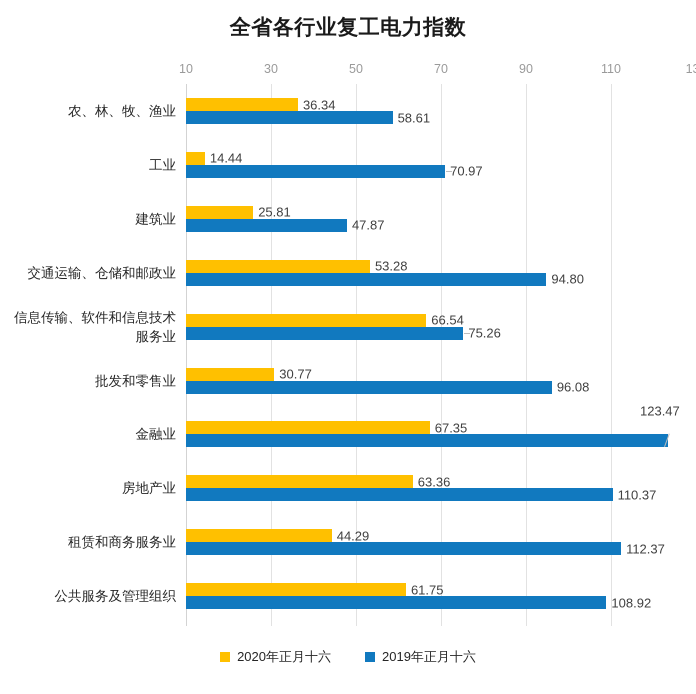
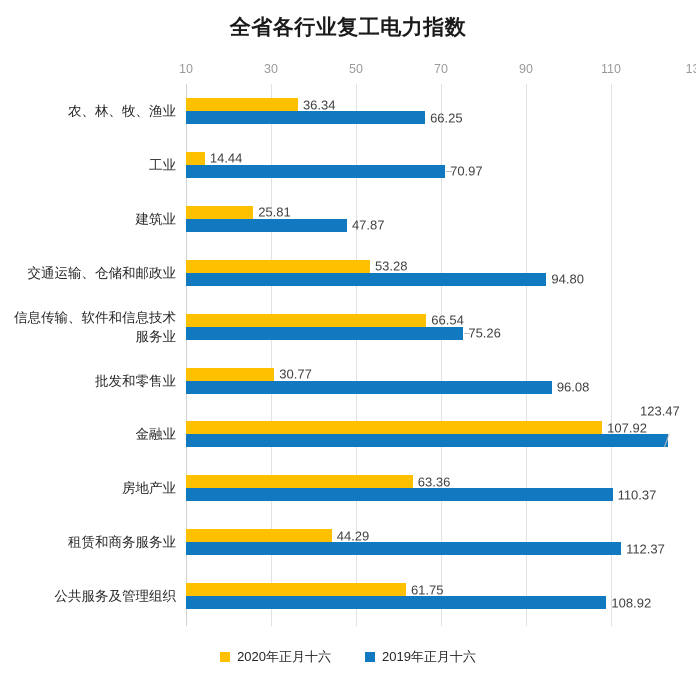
2019年正月十六/农、林、牧、渔业: 58.61 -> 66.25
2020年正月十六/金融业: 67.35 -> 107.92
